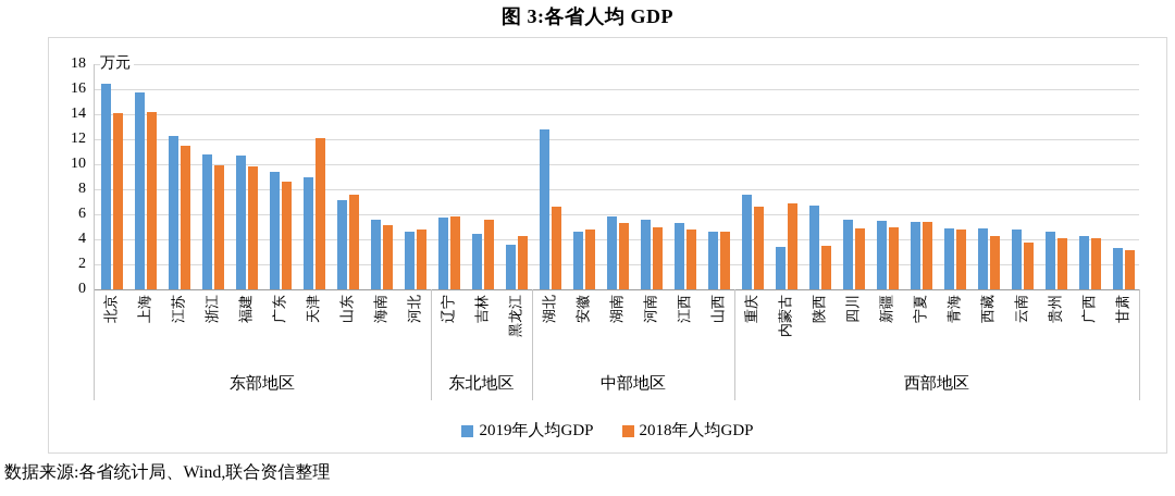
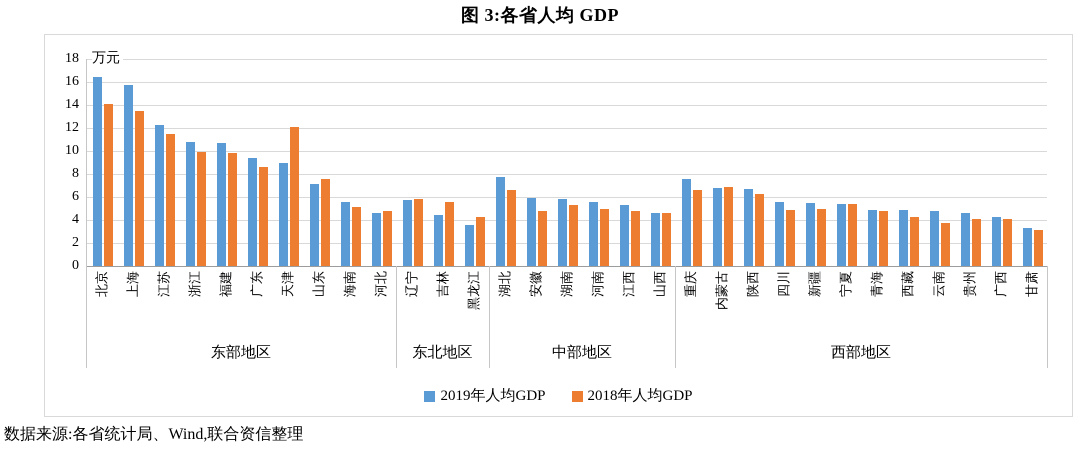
2018年人均GDP/上海: 14.2 -> 13.5
2019年人均GDP/湖北: 12.8 -> 7.7
2019年人均GDP/安徽: 4.6 -> 5.9
2019年人均GDP/内蒙古: 3.4 -> 6.8
2018年人均GDP/陕西: 3.5 -> 6.3
